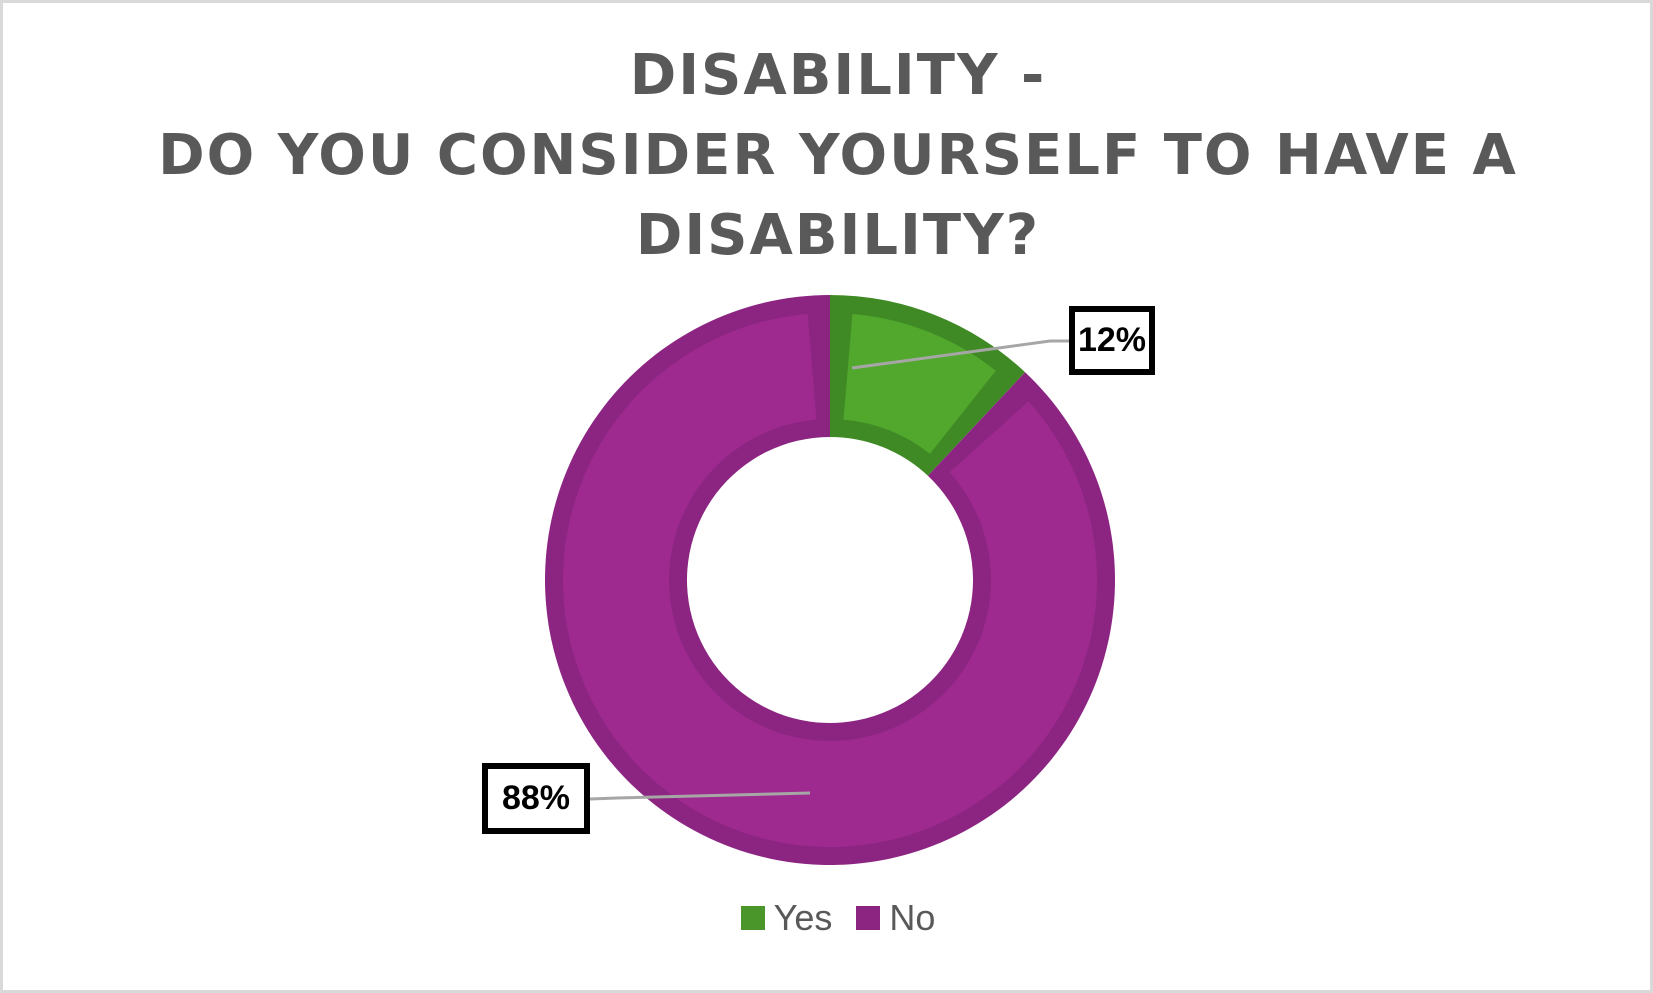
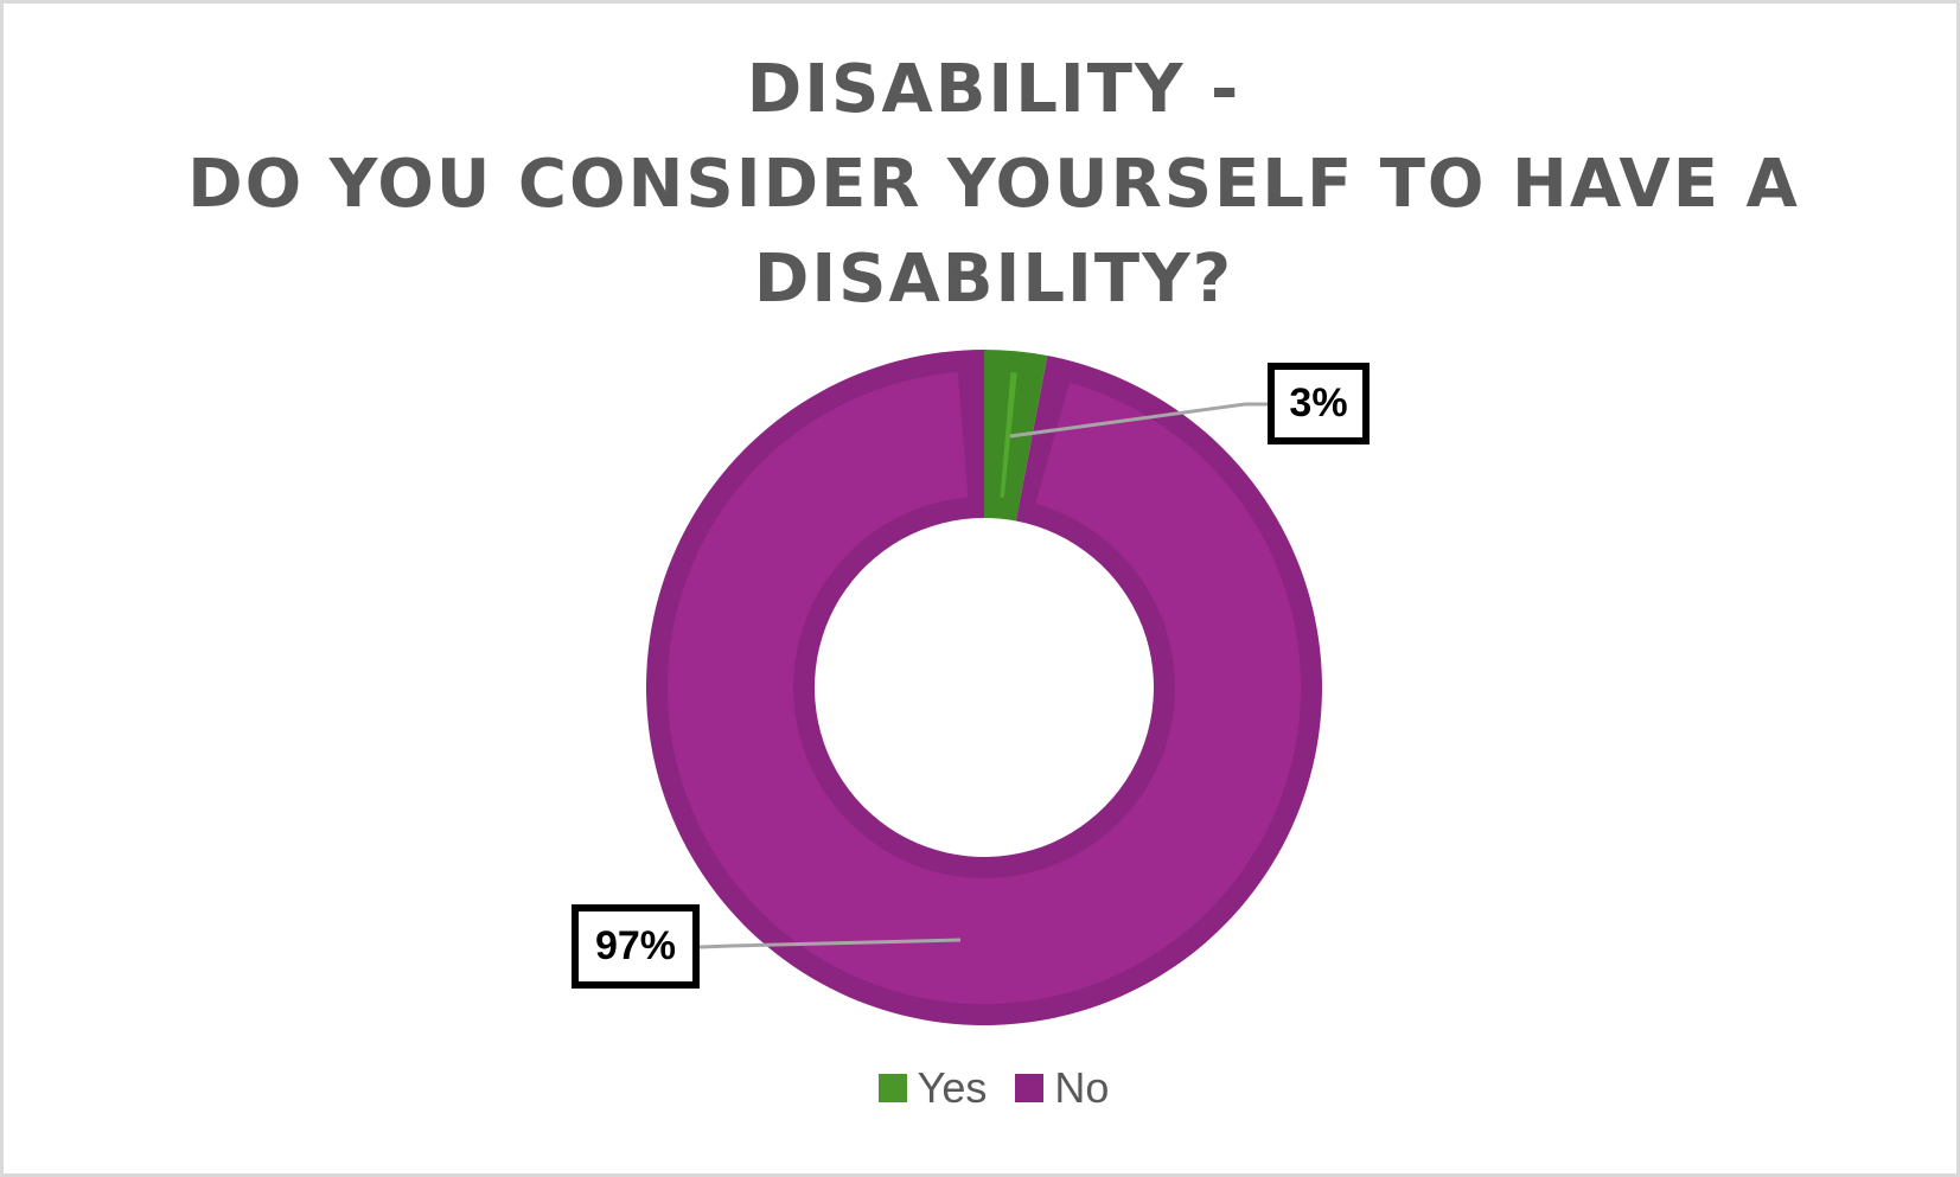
Yes: 12% -> 3%
No: 88% -> 97%
